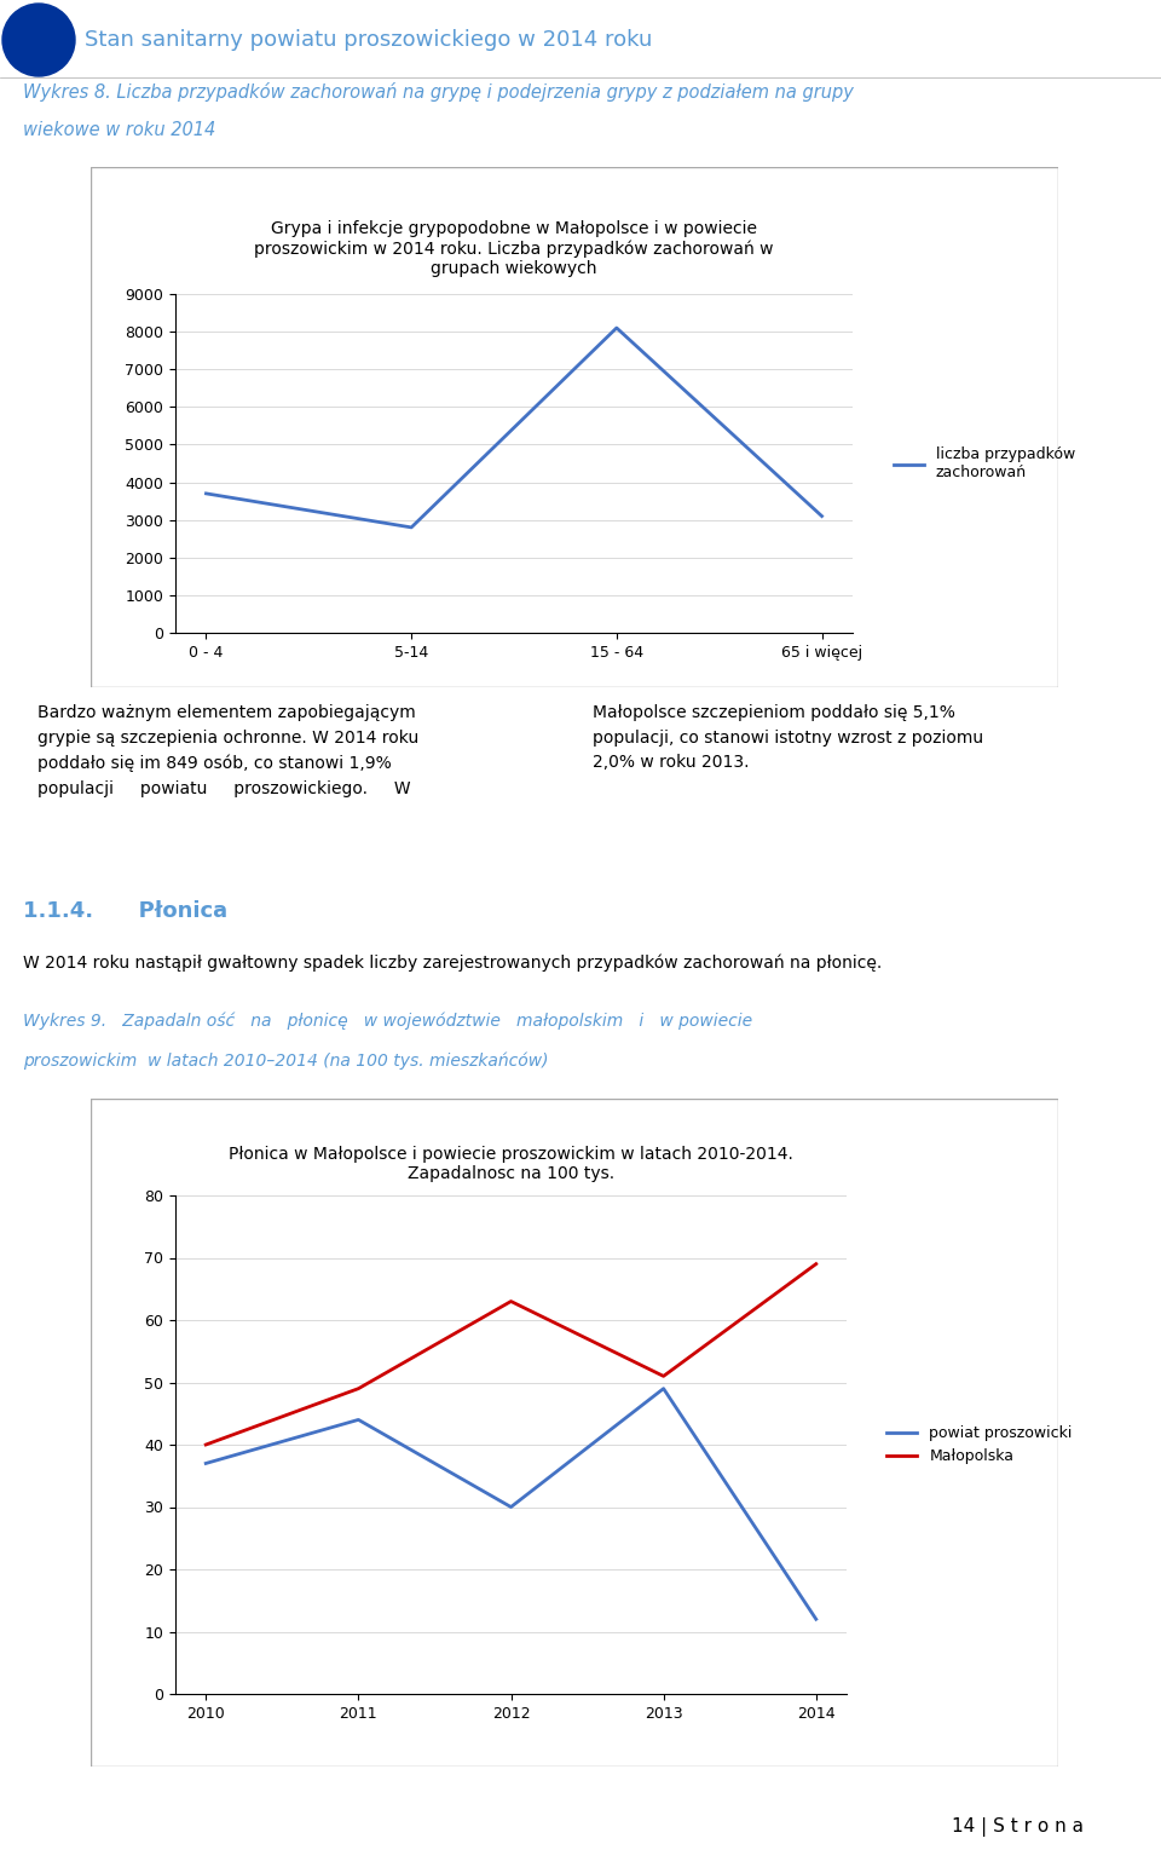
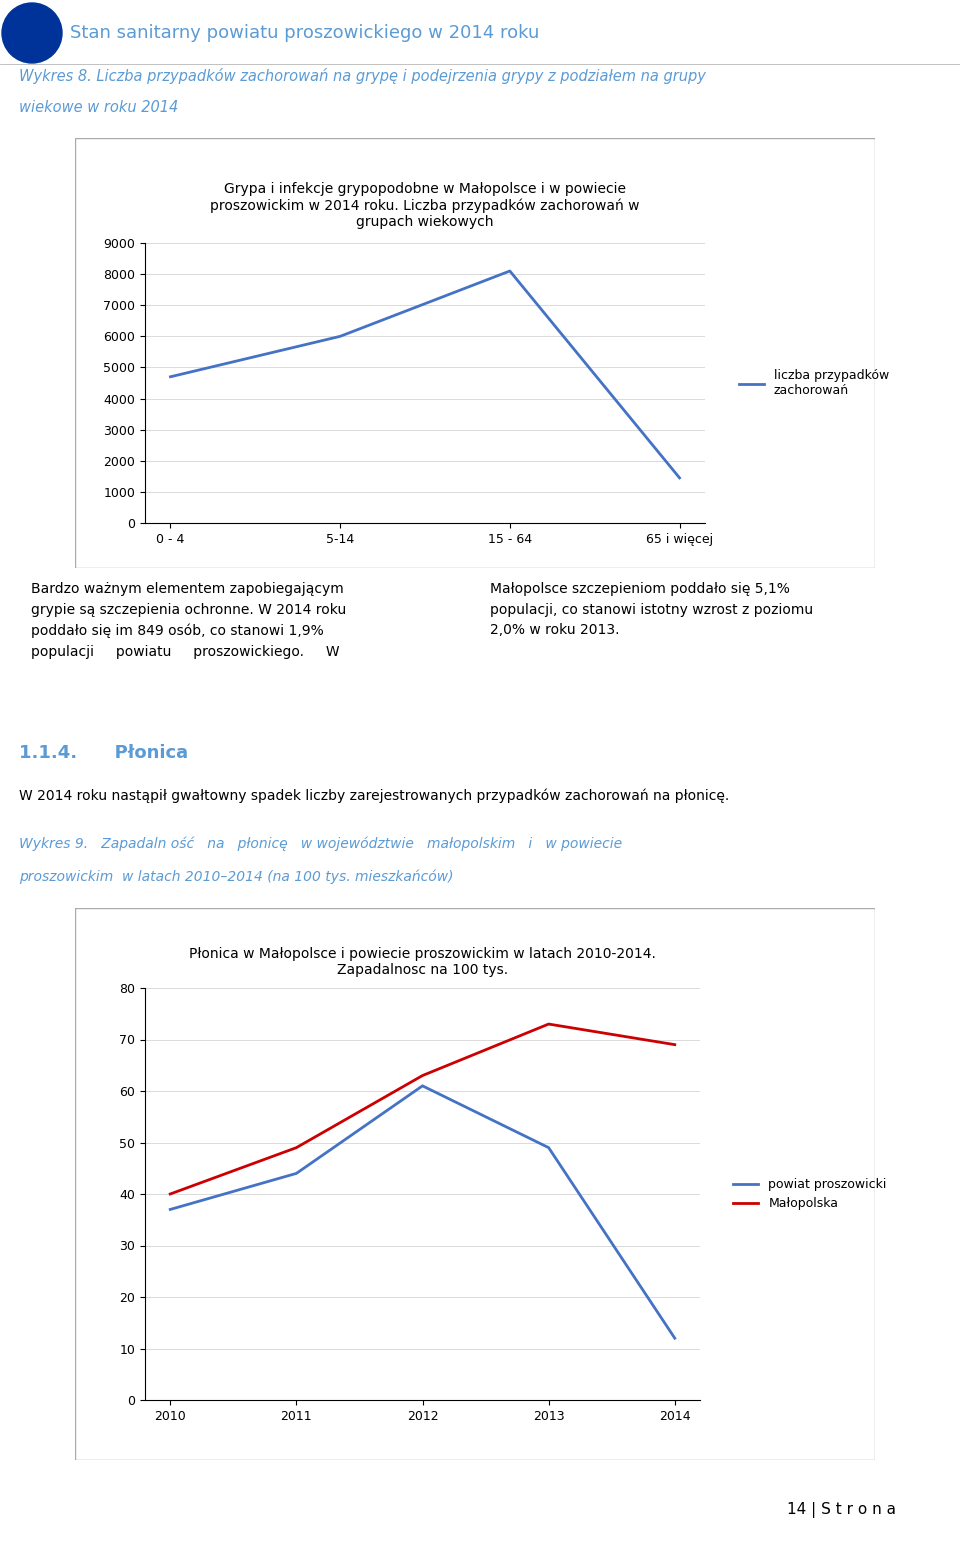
0 - 4: 3700 -> 4700
5-14: 2800 -> 6000
65 i więcej: 3100 -> 1450
powiat proszowicki/2012: 30 -> 61
Małopolska/2013: 51 -> 73
